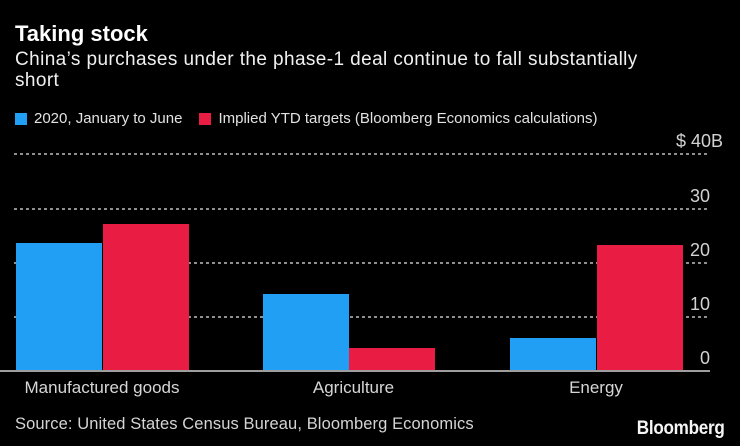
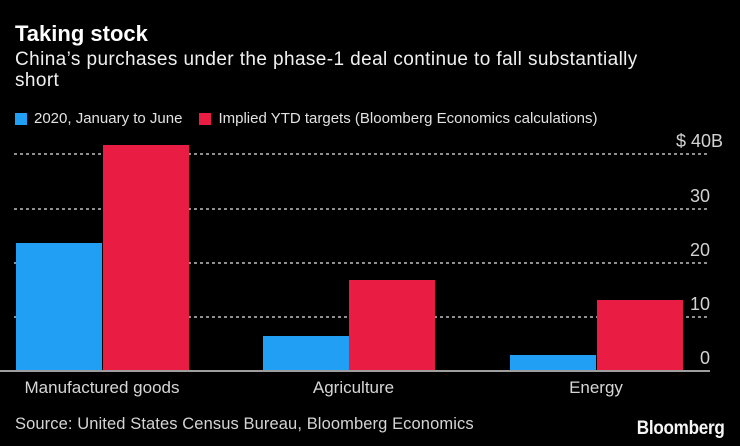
Implied YTD targets (Bloomberg Economics calculations)/Manufactured goods: 27 -> 42
2020, January to June/Agriculture: 14 -> 6
Implied YTD targets (Bloomberg Economics calculations)/Agriculture: 4 -> 17
2020, January to June/Energy: 6 -> 3
Implied YTD targets (Bloomberg Economics calculations)/Energy: 23 -> 13
